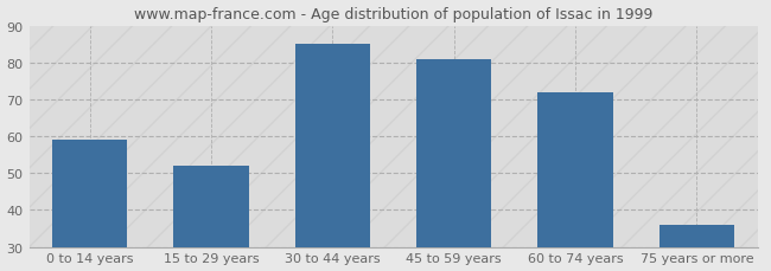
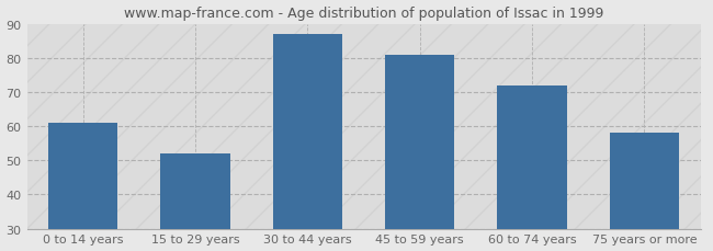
0 to 14 years: 59 -> 61
30 to 44 years: 85 -> 87
75 years or more: 36 -> 58
